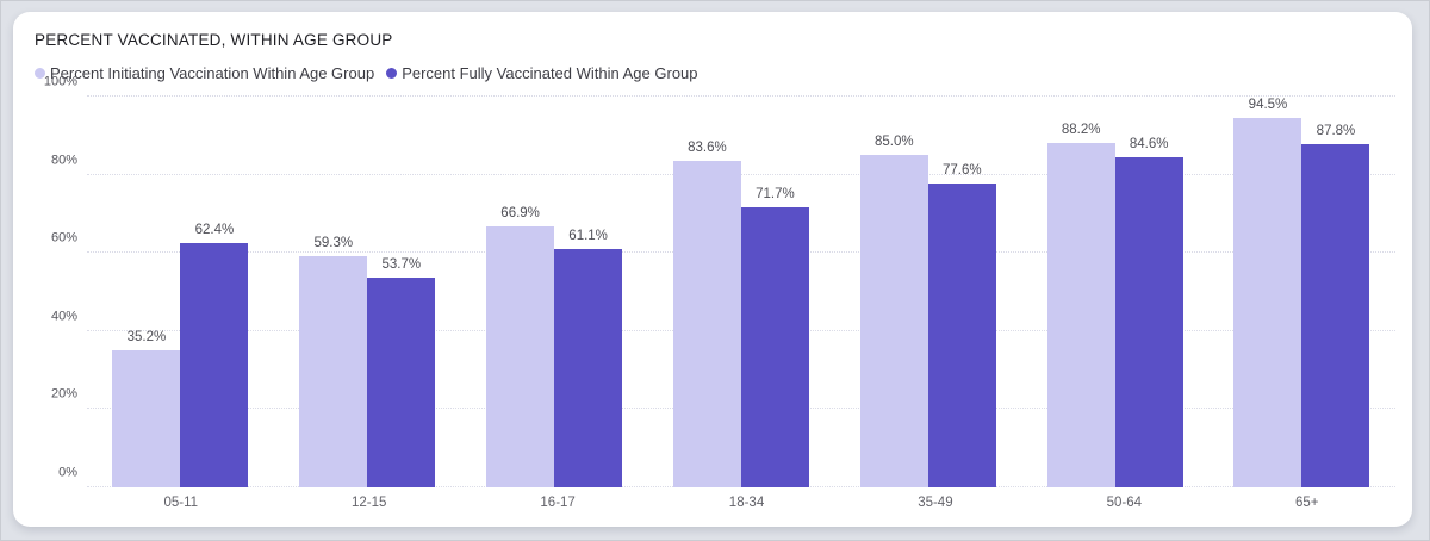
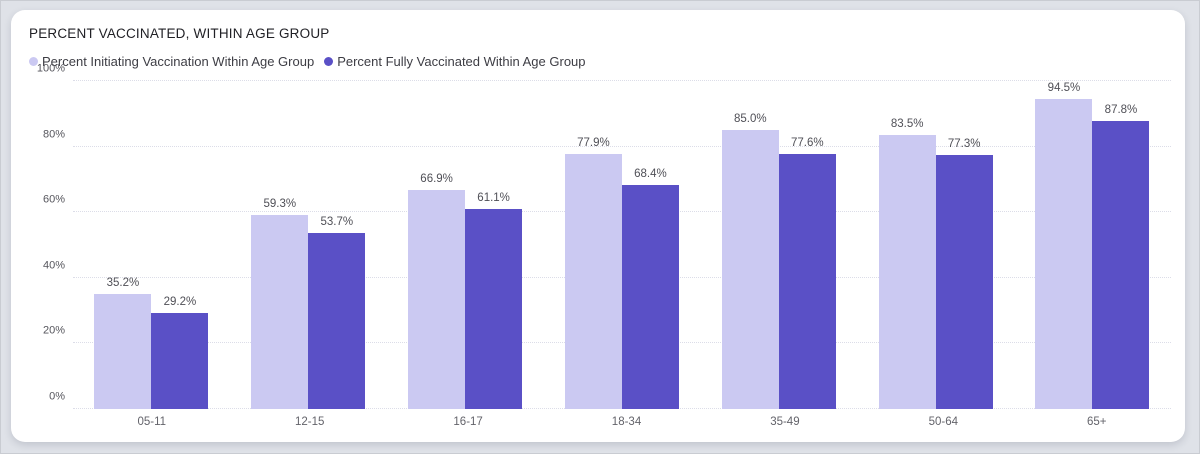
Percent Fully Vaccinated Within Age Group/05-11: 62.4% -> 29.2%
Percent Initiating Vaccination Within Age Group/18-34: 83.6% -> 77.9%
Percent Fully Vaccinated Within Age Group/18-34: 71.7% -> 68.4%
Percent Initiating Vaccination Within Age Group/50-64: 88.2% -> 83.5%
Percent Fully Vaccinated Within Age Group/50-64: 84.6% -> 77.3%
